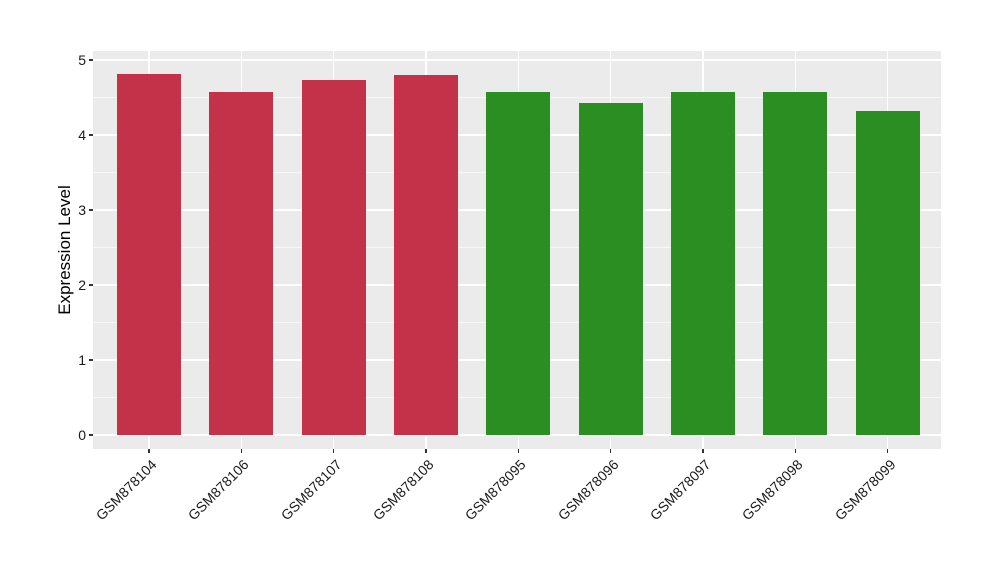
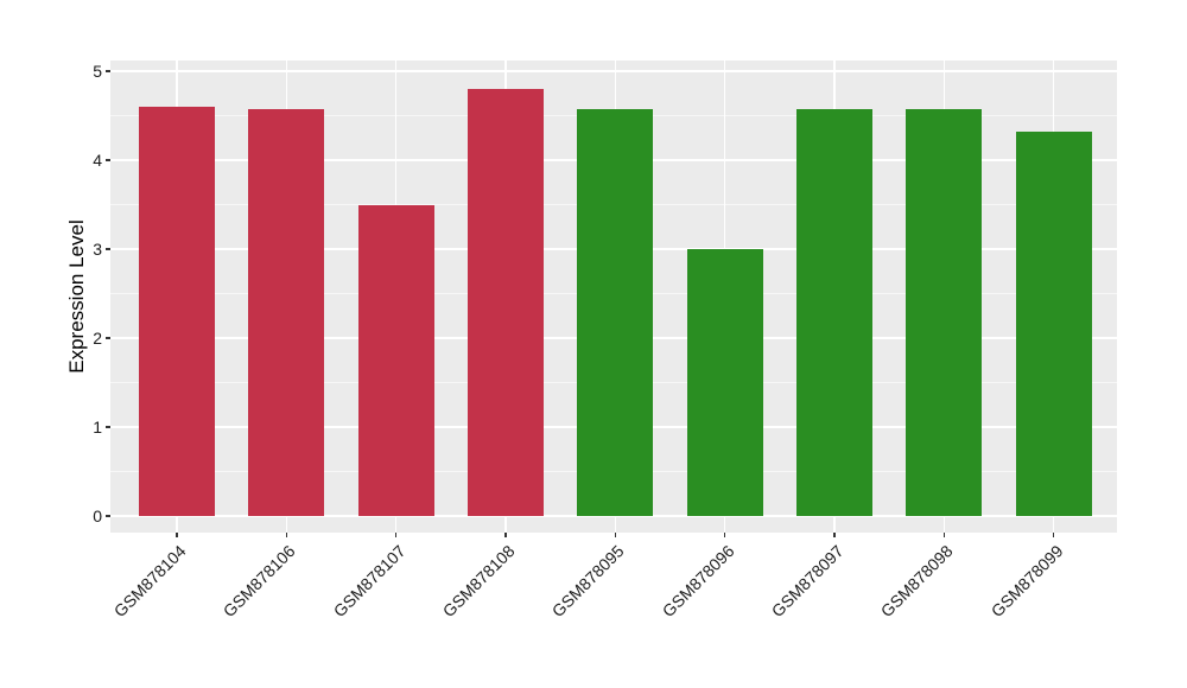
GSM878104: 4.8 -> 4.6
GSM878107: 4.7 -> 3.5
GSM878096: 4.4 -> 3.0
